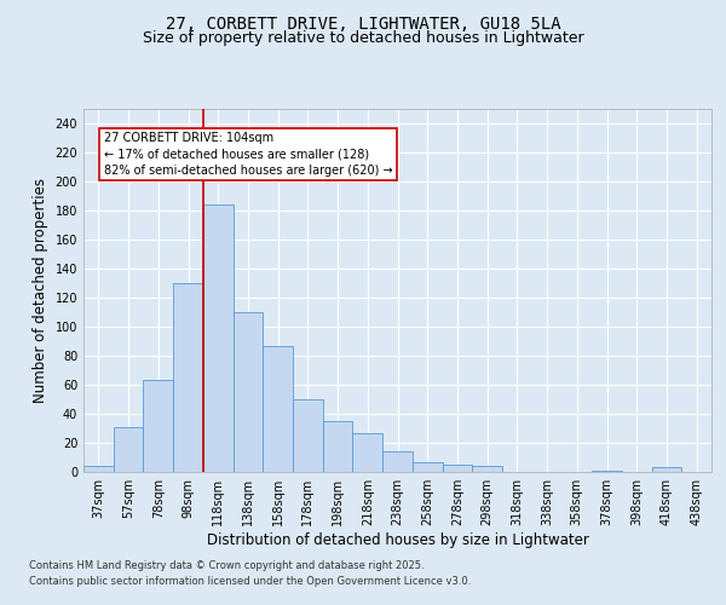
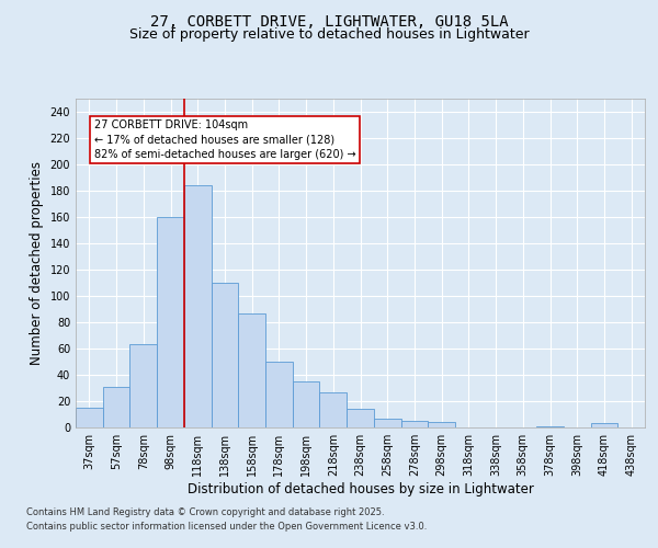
37sqm: 4 -> 15
98sqm: 130 -> 160
